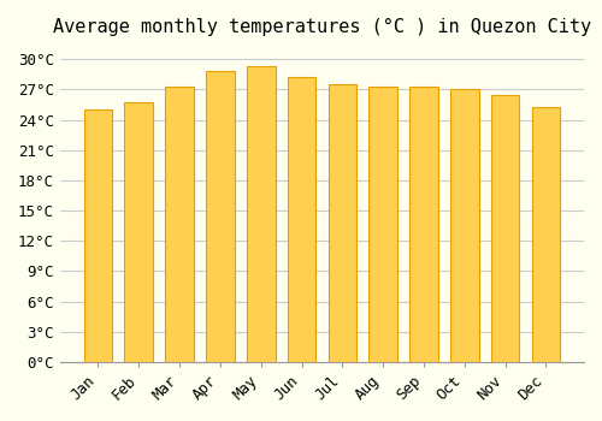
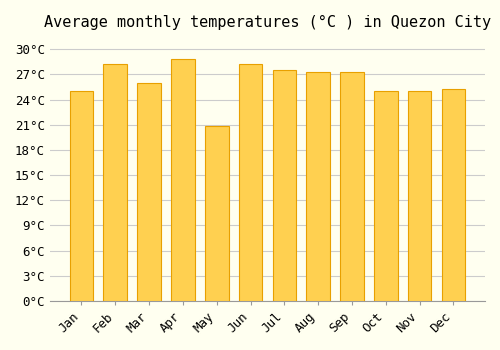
Feb: 25.7°C -> 28.2°C
Mar: 27.3°C -> 26.0°C
May: 29.3°C -> 20.8°C
Oct: 27.1°C -> 25.0°C
Nov: 26.5°C -> 25.0°C
